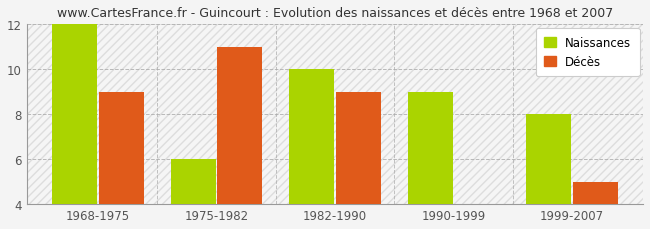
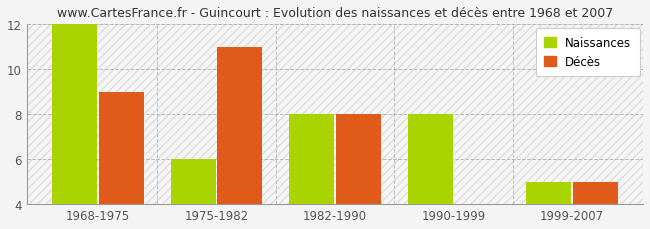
Naissances/1982-1990: 10 -> 8
Décès/1982-1990: 9 -> 8
Naissances/1990-1999: 9 -> 8
Naissances/1999-2007: 8 -> 5
